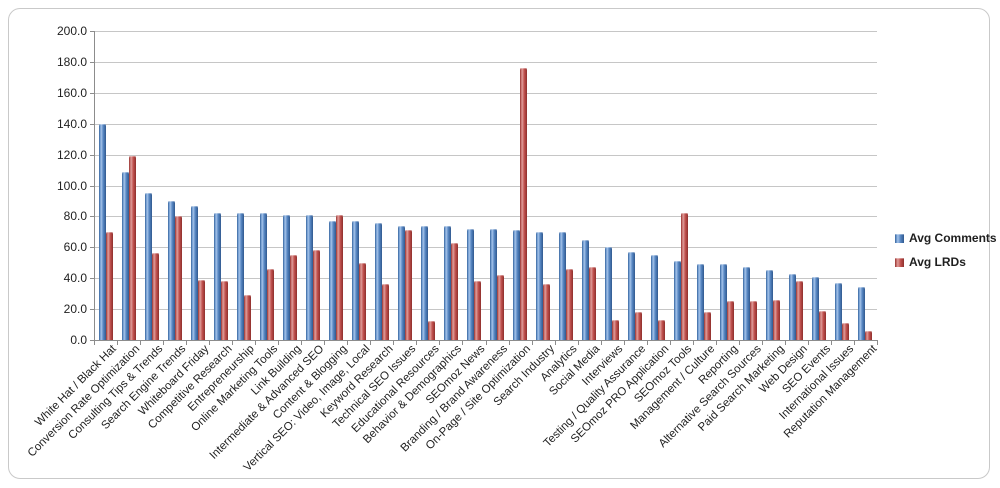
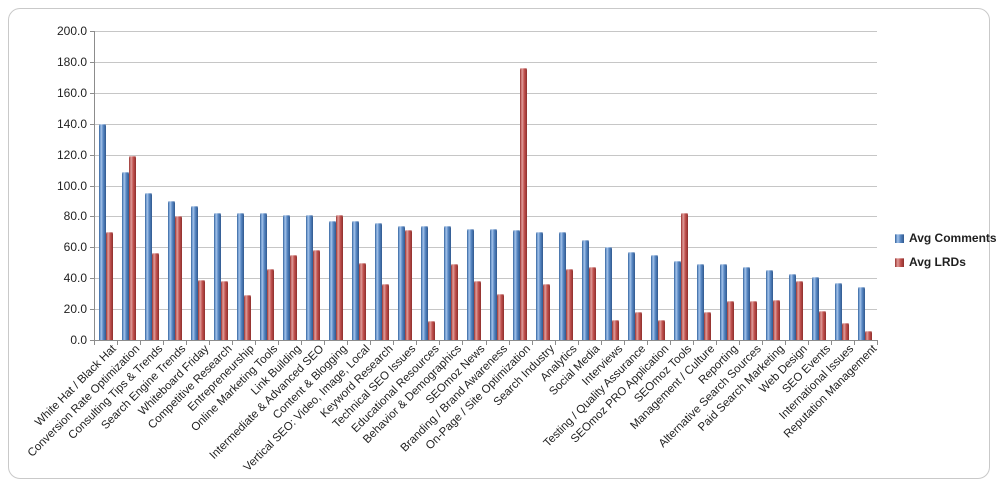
Avg LRDs/Behavior & Demographics: 63 -> 49
Avg LRDs/Branding / Brand Awareness: 42 -> 30
